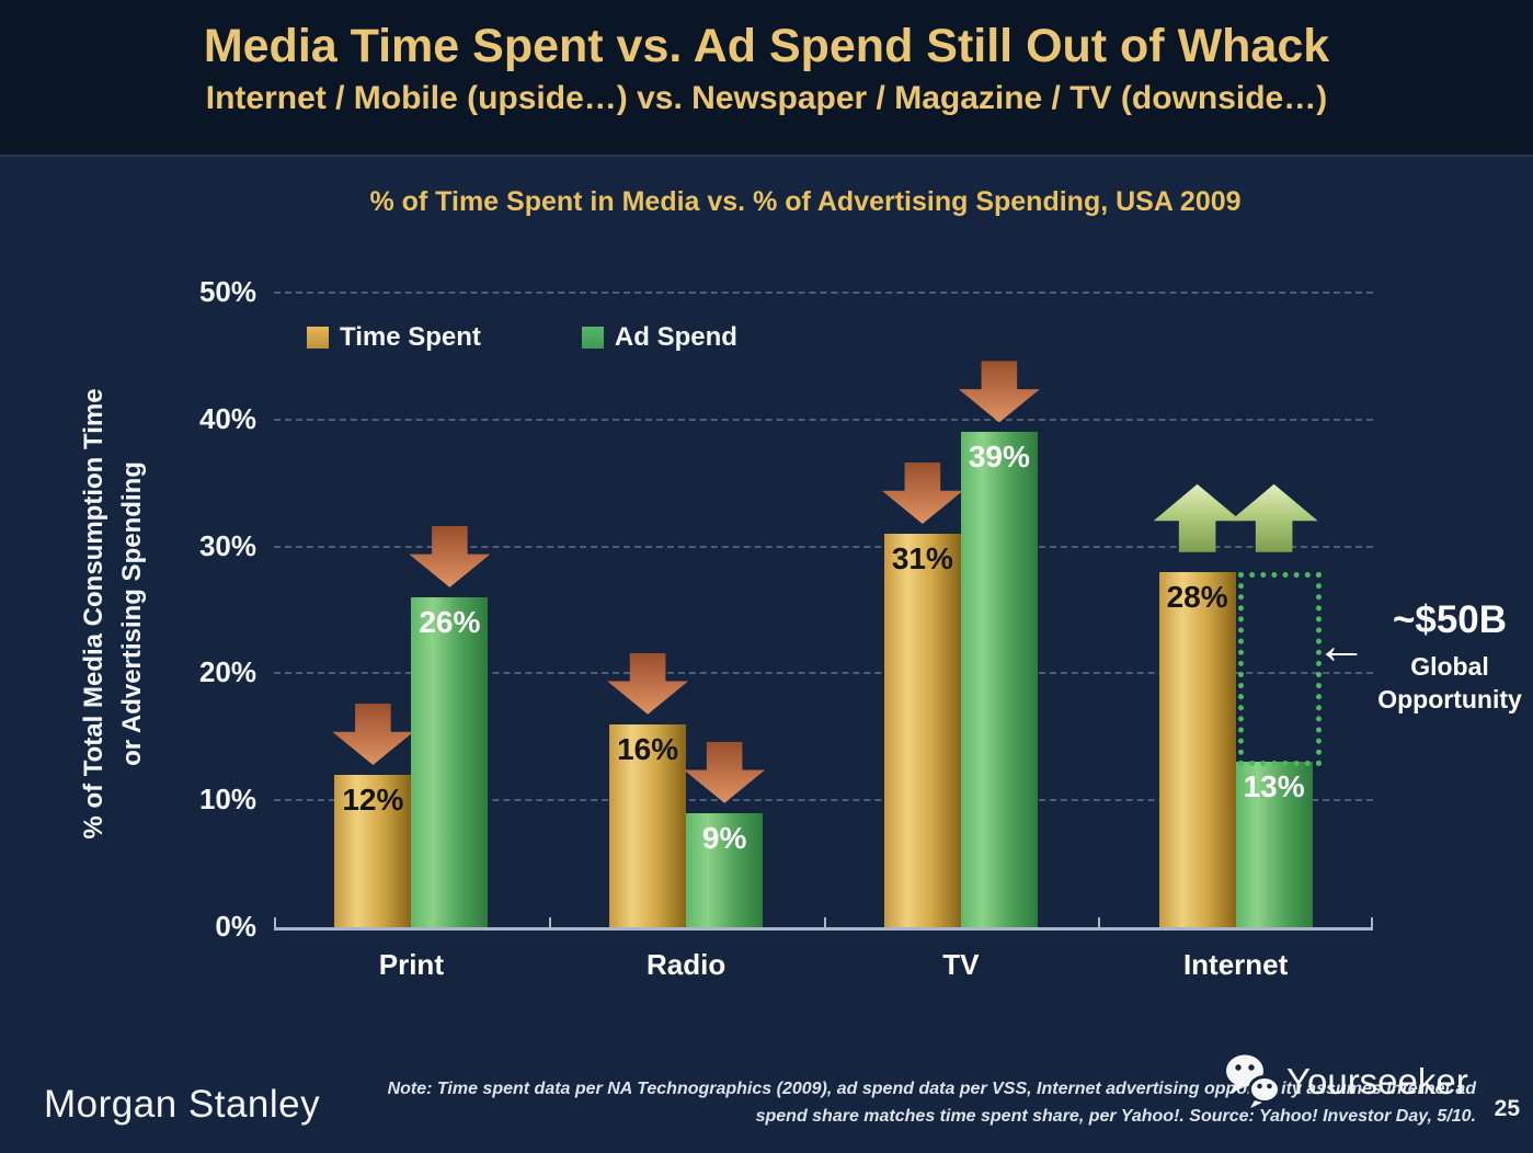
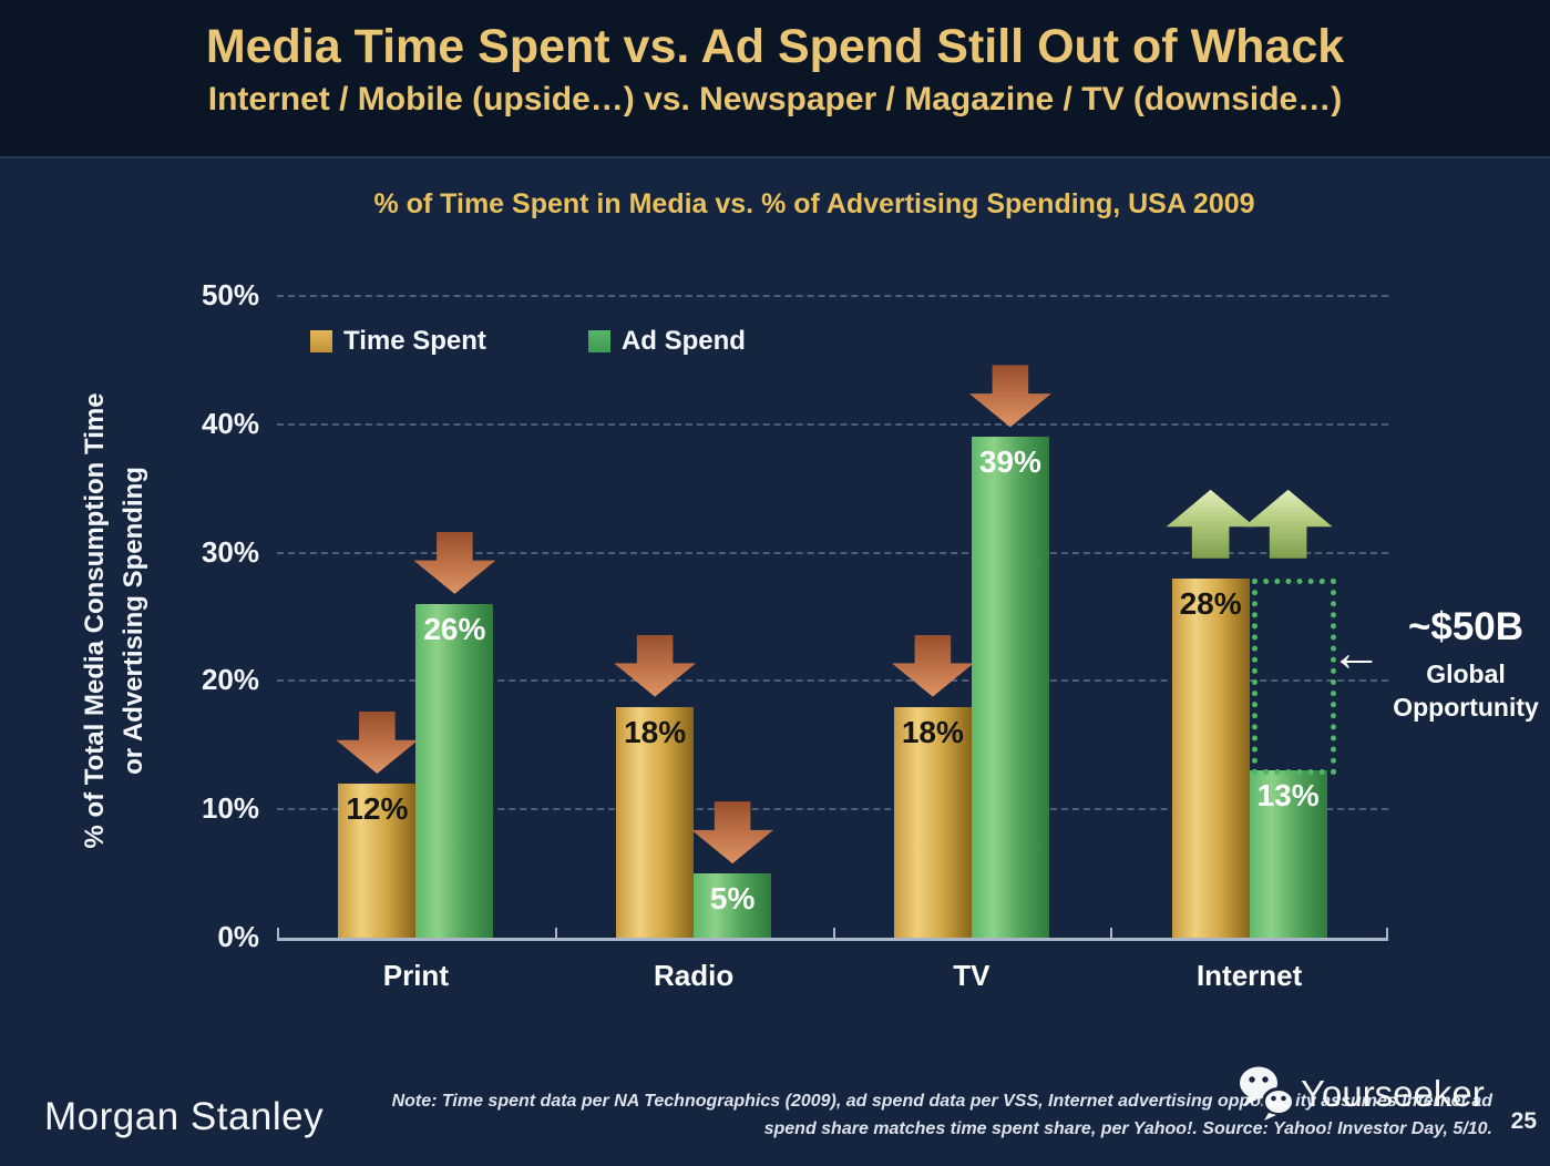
Time Spent/Radio: 16% -> 18%
Ad Spend/Radio: 9% -> 5%
Time Spent/TV: 31% -> 18%
